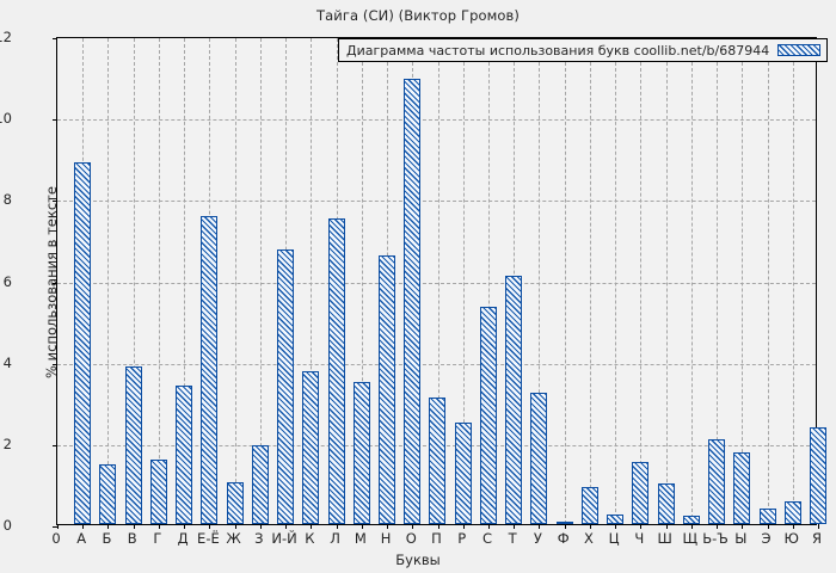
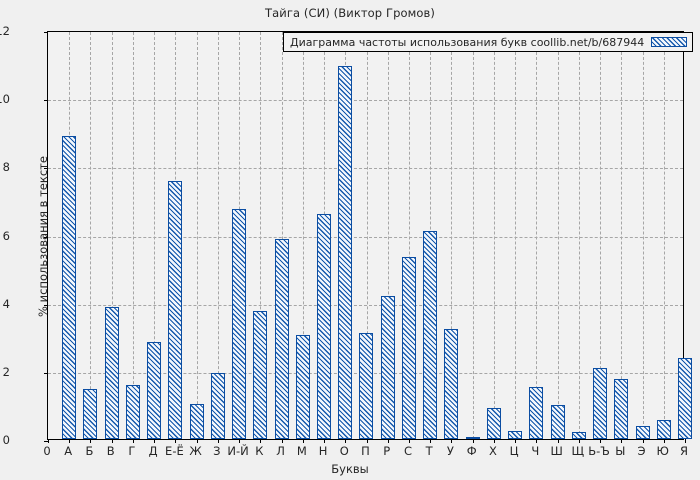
Д: 3.4 -> 2.8
Л: 7.5 -> 5.9
М: 3.5 -> 3.0
Р: 2.5 -> 4.2
